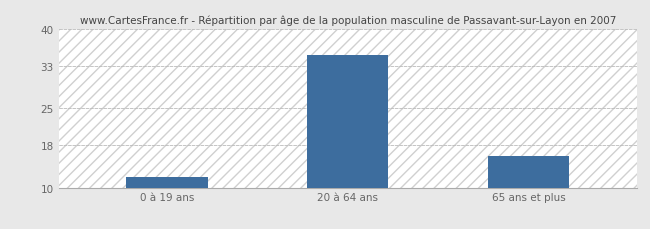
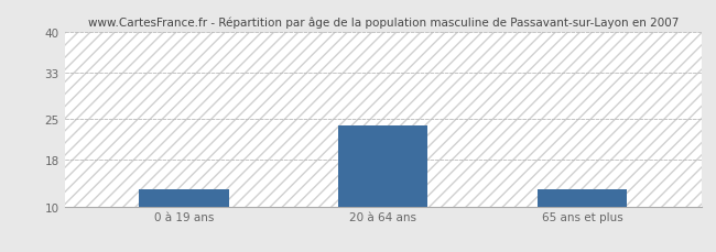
0 à 19 ans: 12 -> 13
20 à 64 ans: 35 -> 24
65 ans et plus: 16 -> 13
